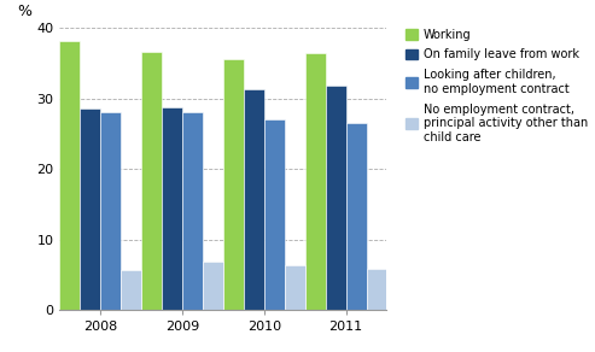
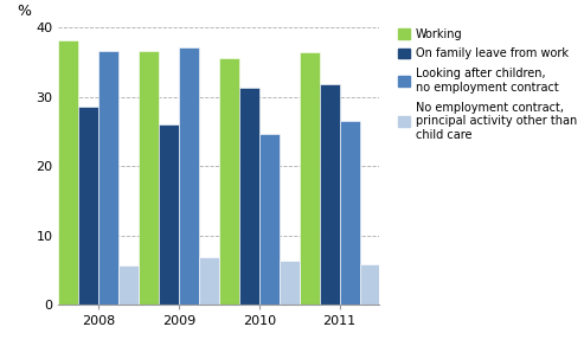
Looking after children, no employment contract/2008: 28.0 -> 36.6
On family leave from work/2009: 28.8 -> 26.0
Looking after children, no employment contract/2009: 28.1 -> 37.2
Looking after children, no employment contract/2010: 27.0 -> 24.6
